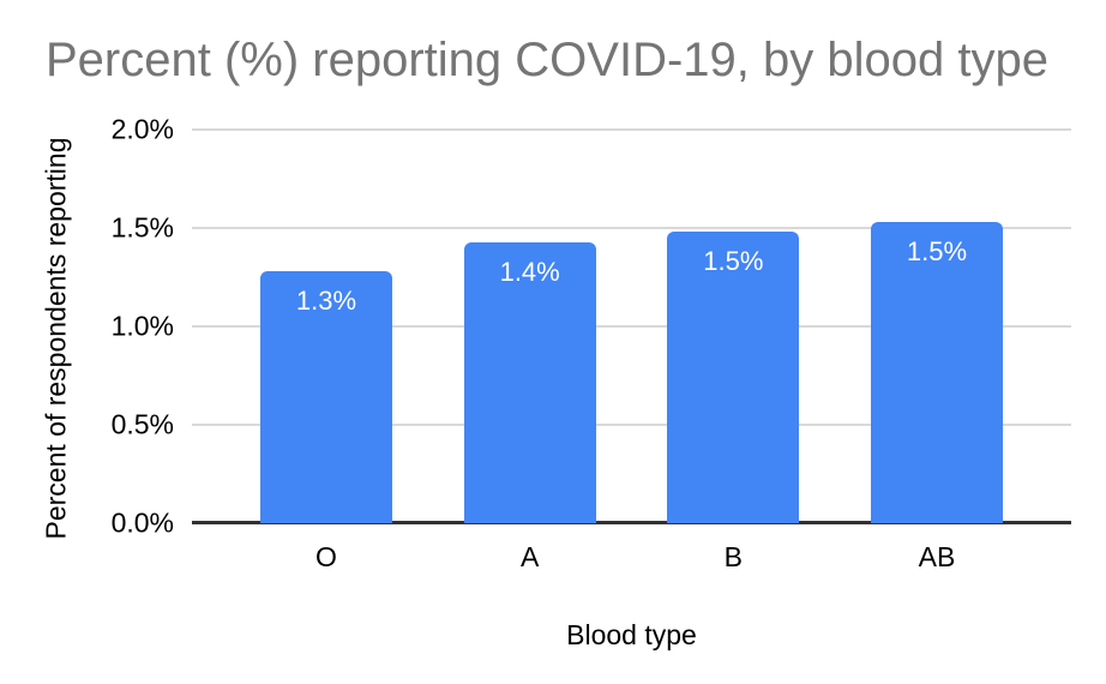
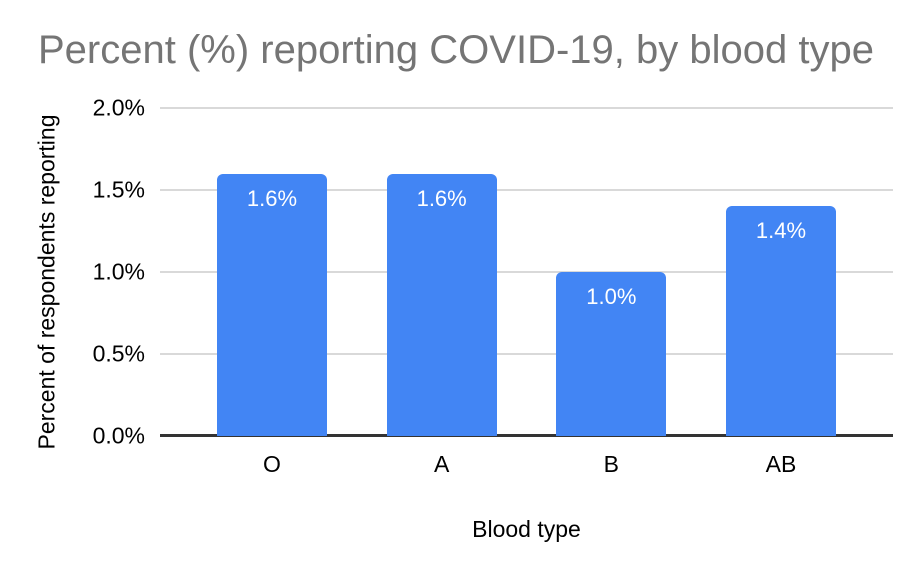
O: 1.3% -> 1.6%
A: 1.4% -> 1.6%
B: 1.5% -> 1.0%
AB: 1.5% -> 1.4%
